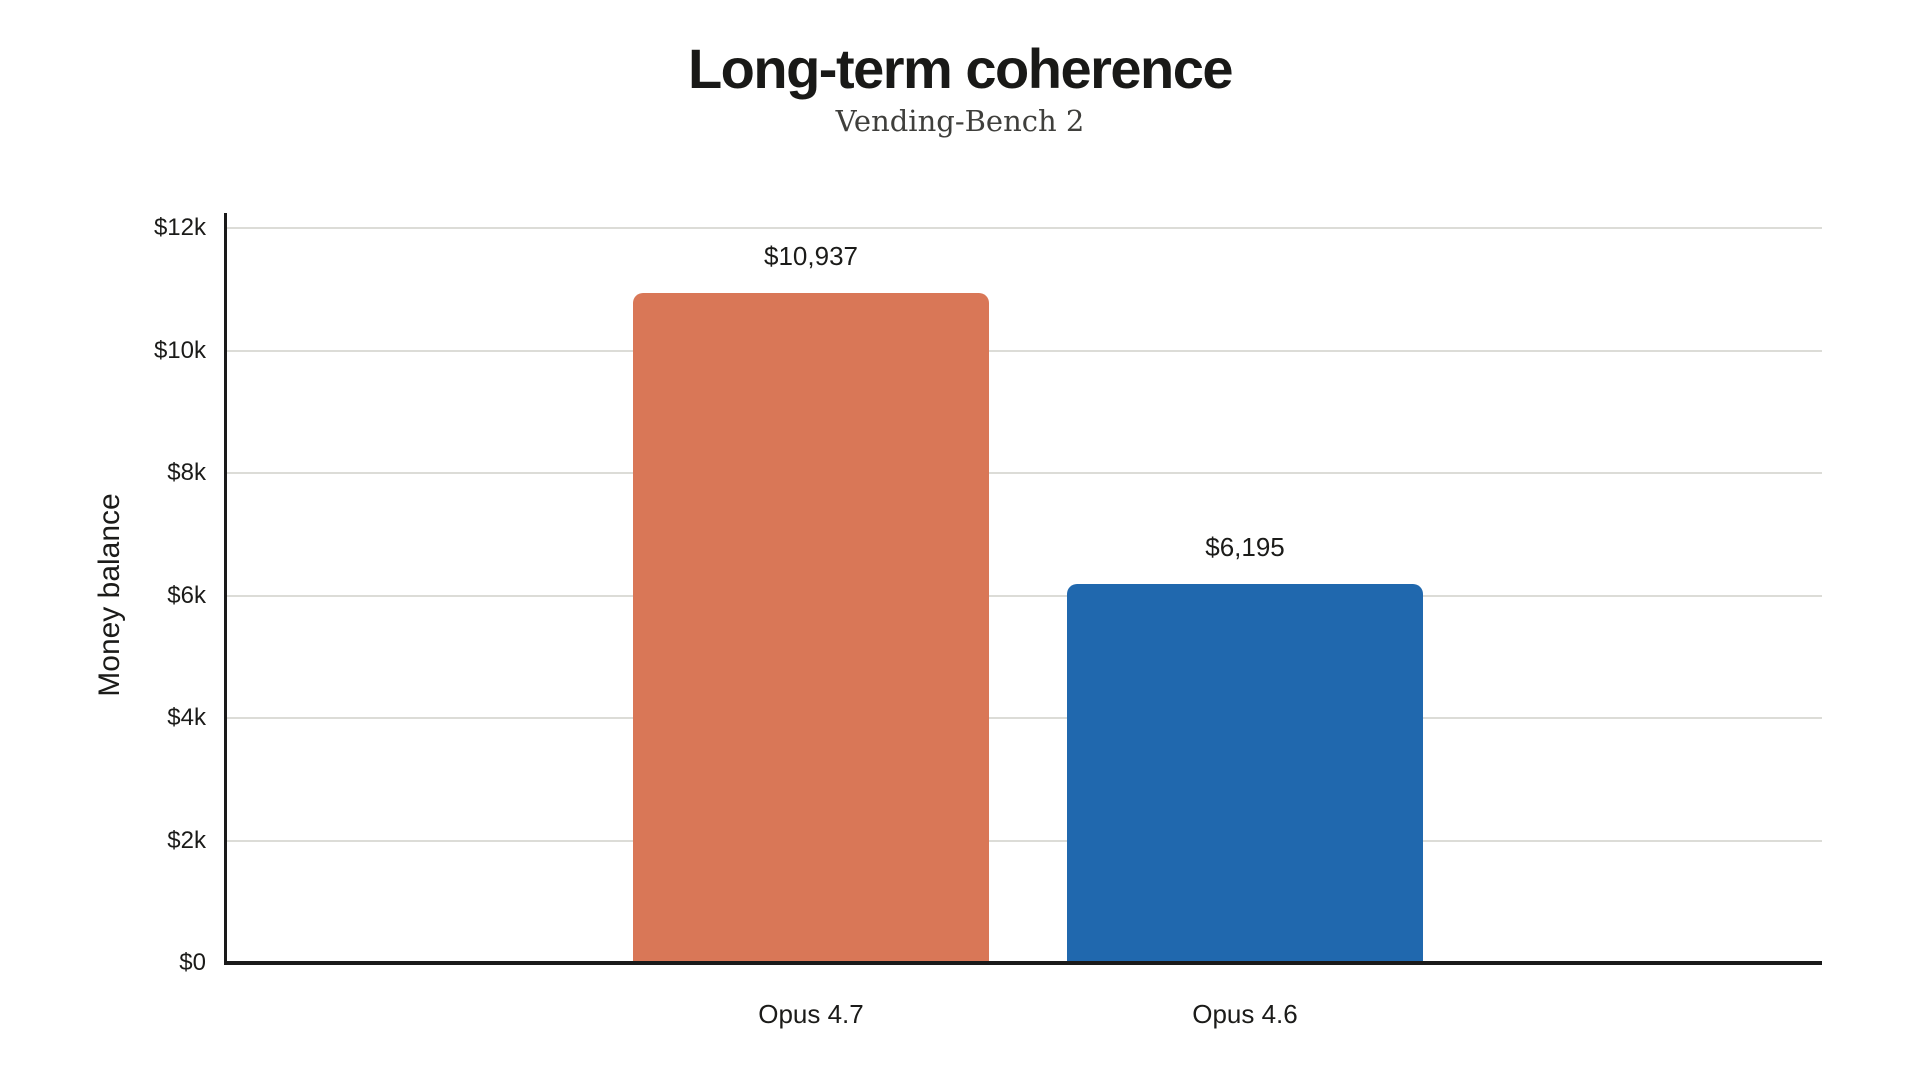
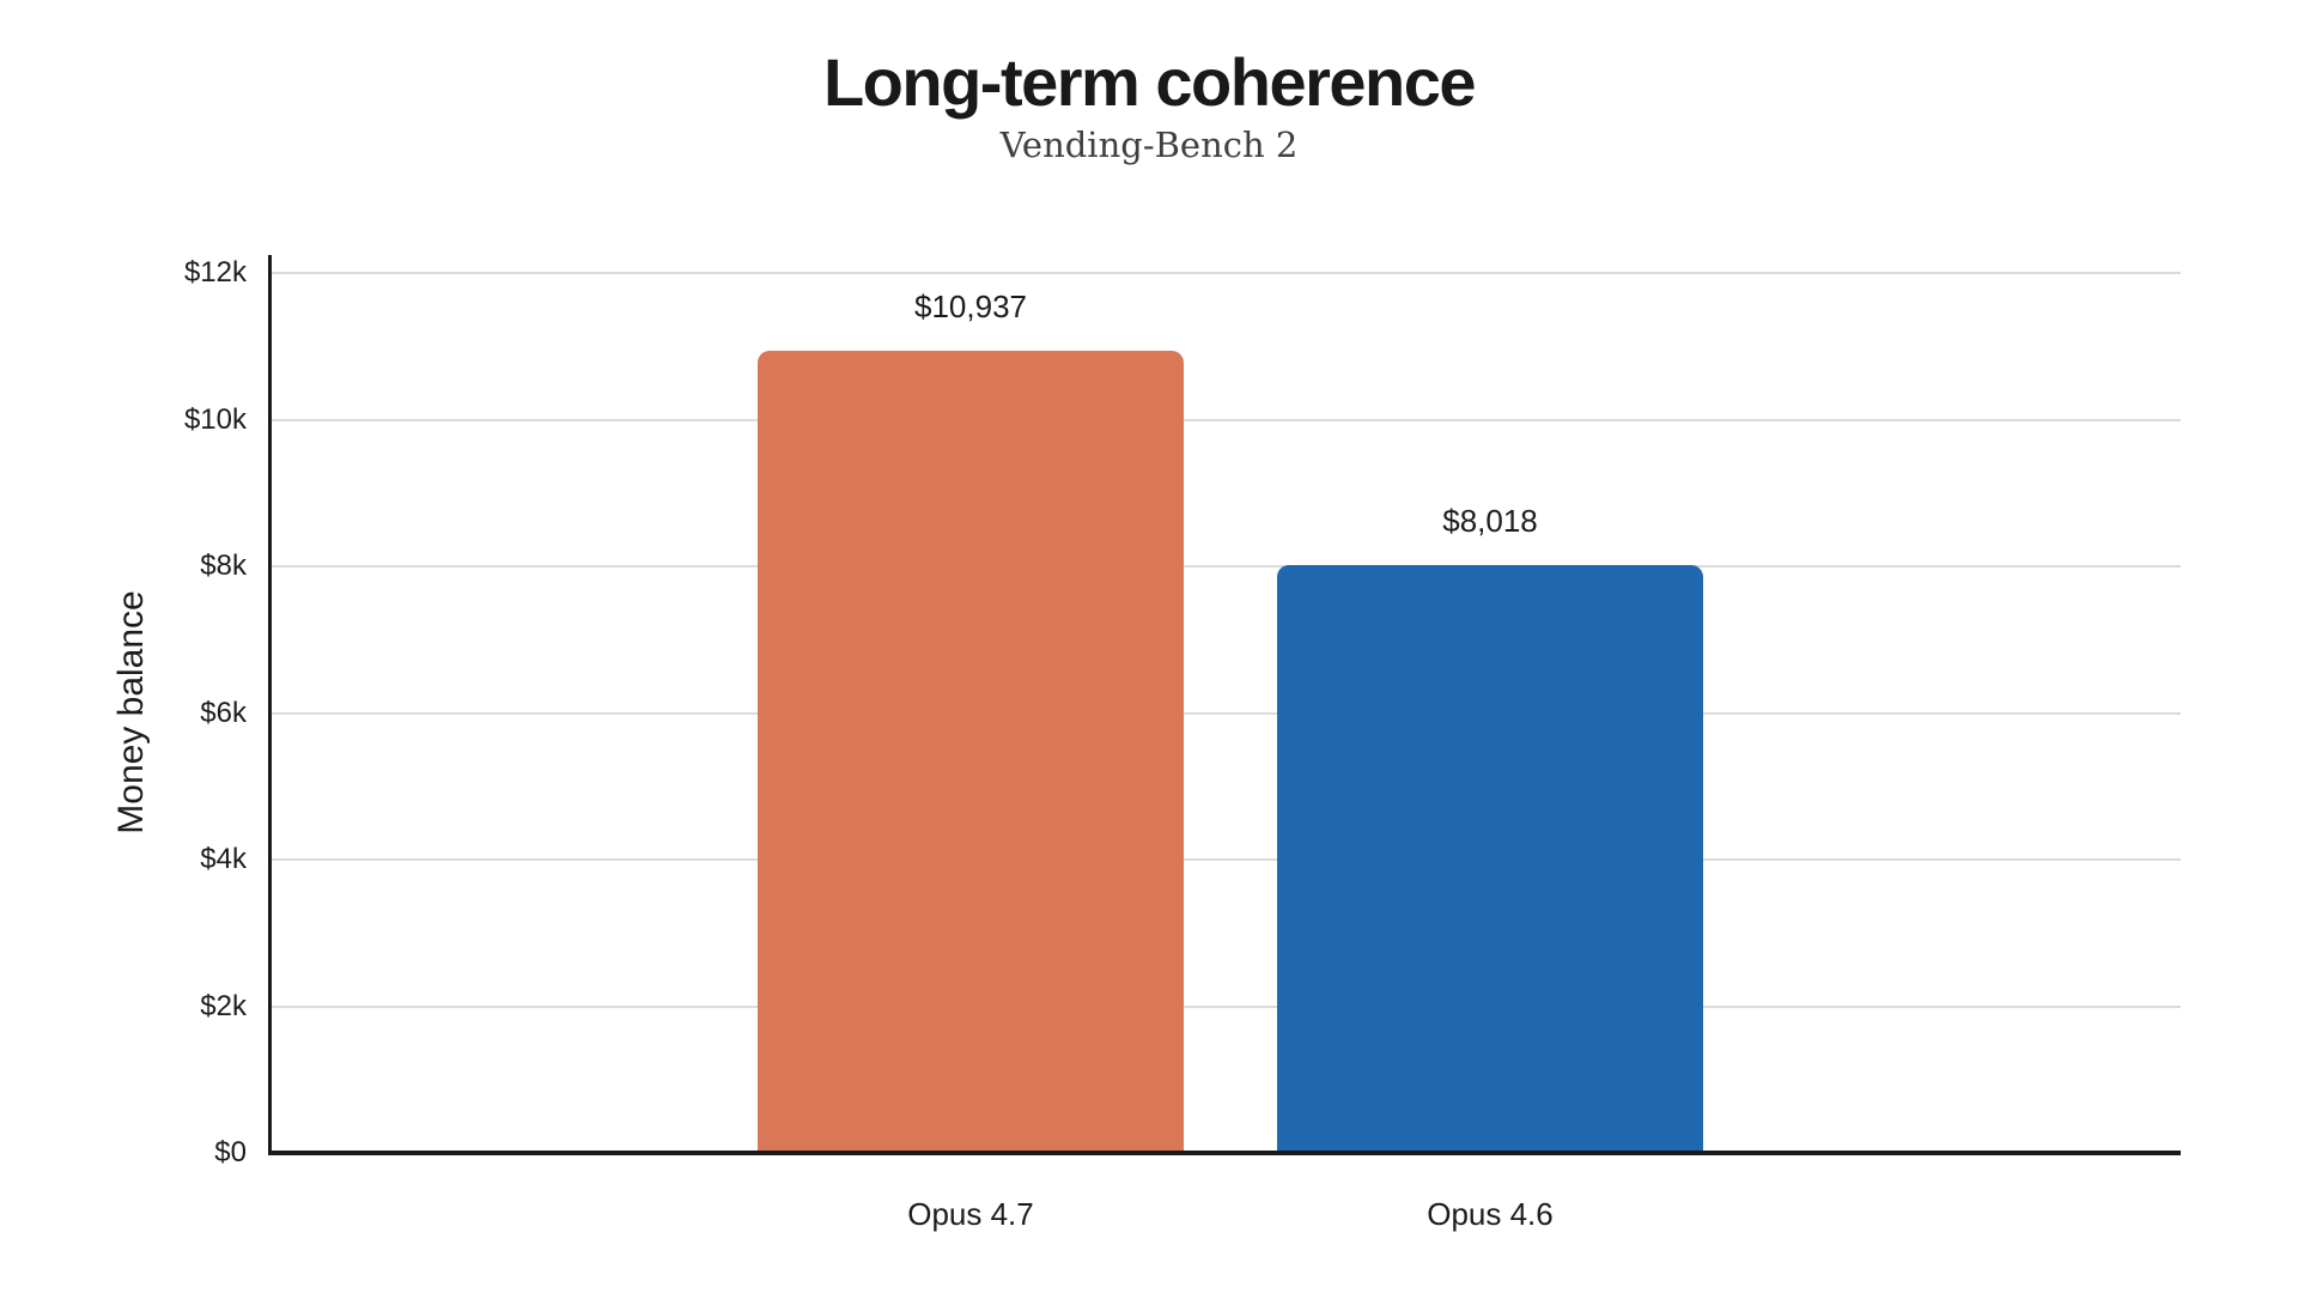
Opus 4.6: $6,195 -> $8,018
